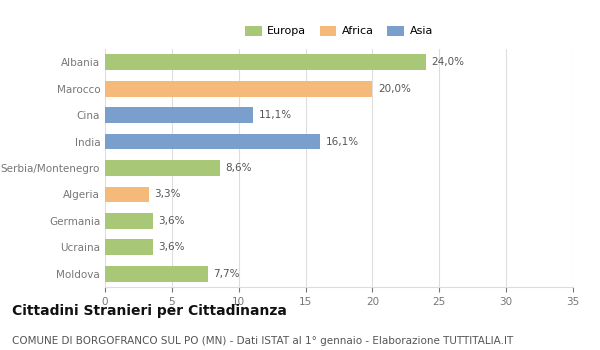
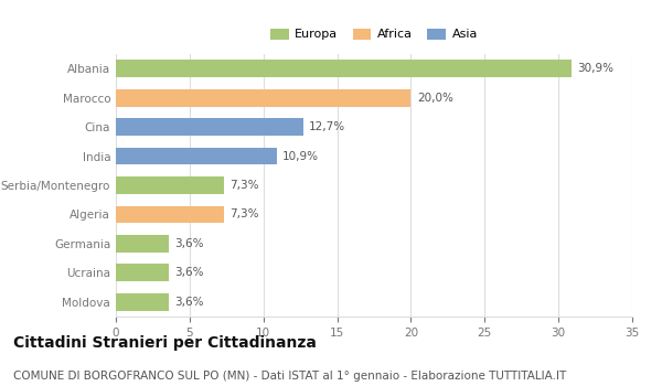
Albania: 24,0% -> 30,9%
Cina: 11,1% -> 12,7%
India: 16,1% -> 10,9%
Serbia/Montenegro: 8,6% -> 7,3%
Algeria: 3,3% -> 7,3%
Moldova: 7,7% -> 3,6%
